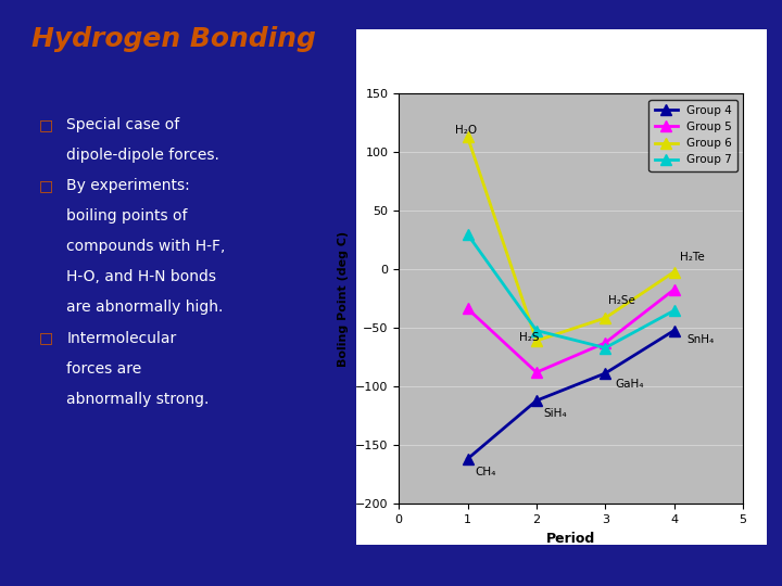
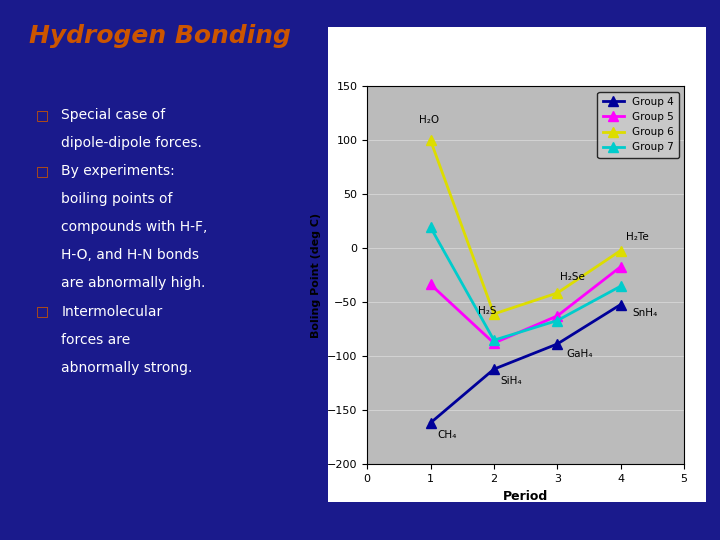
Group 6/1: 113 -> 100
Group 7/1: 30 -> 20
Group 7/2: -52 -> -85
